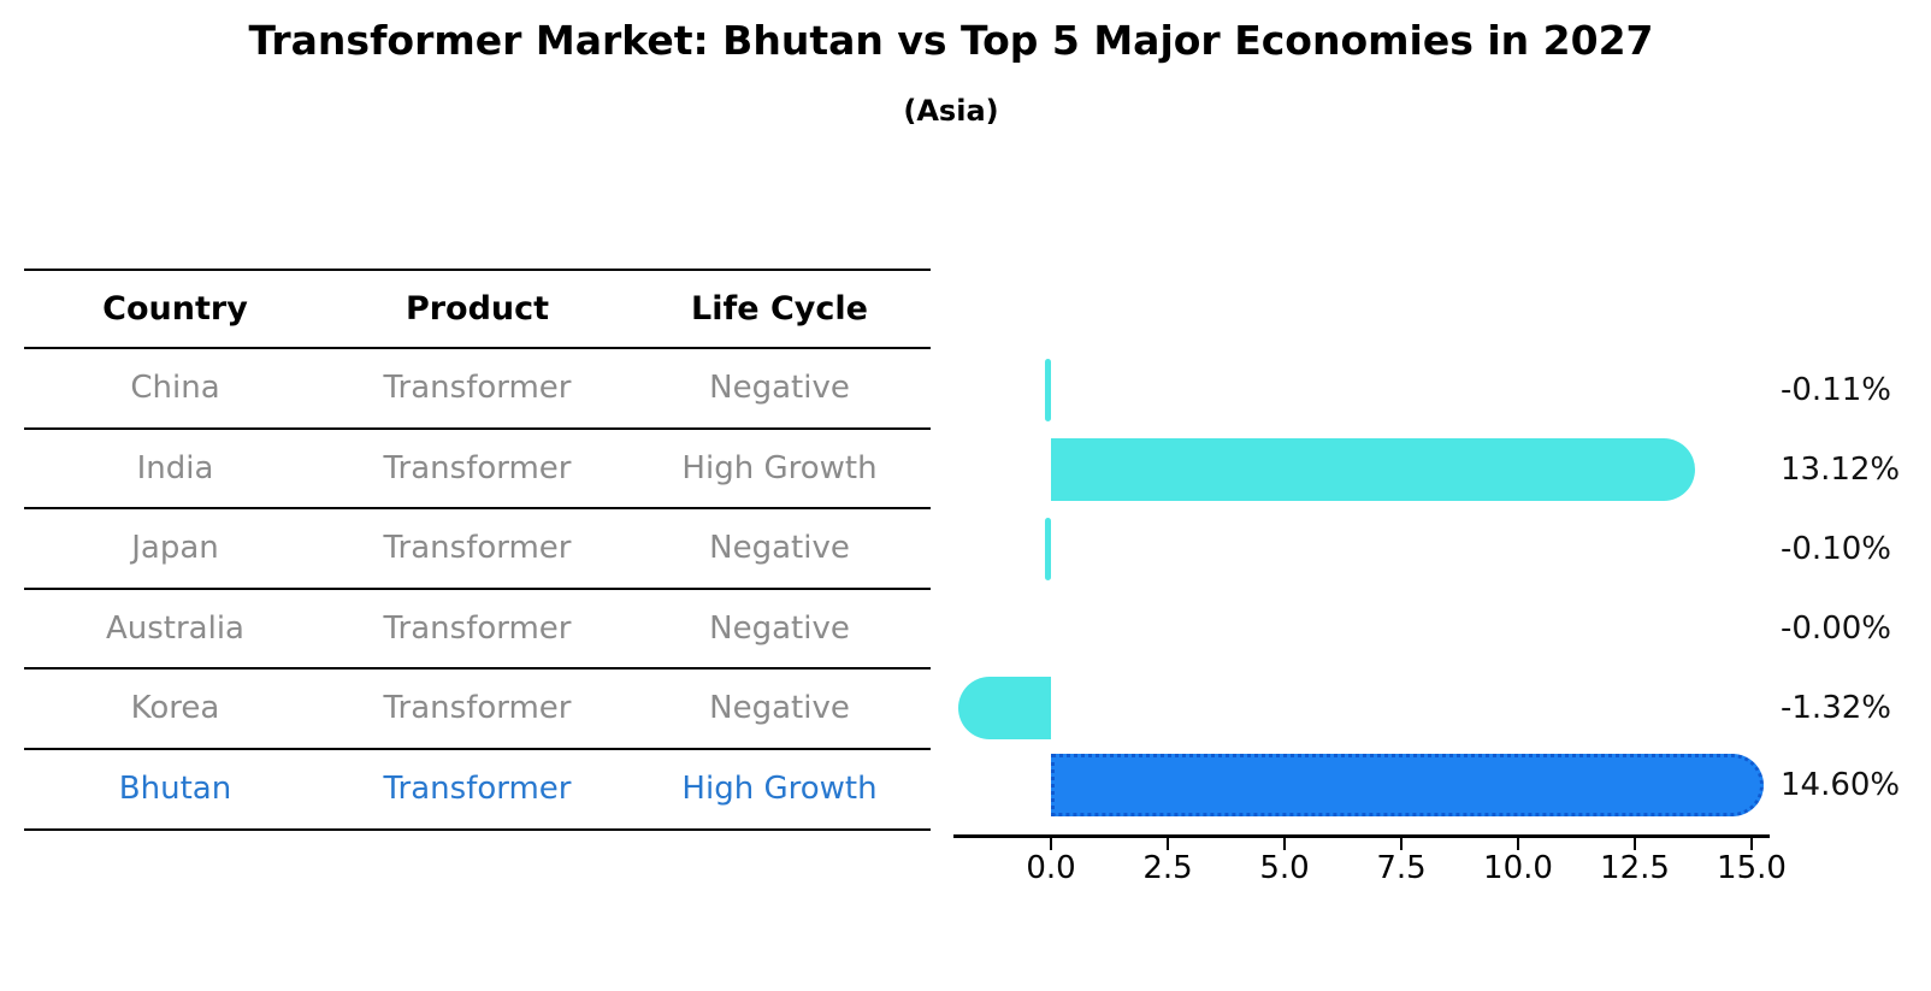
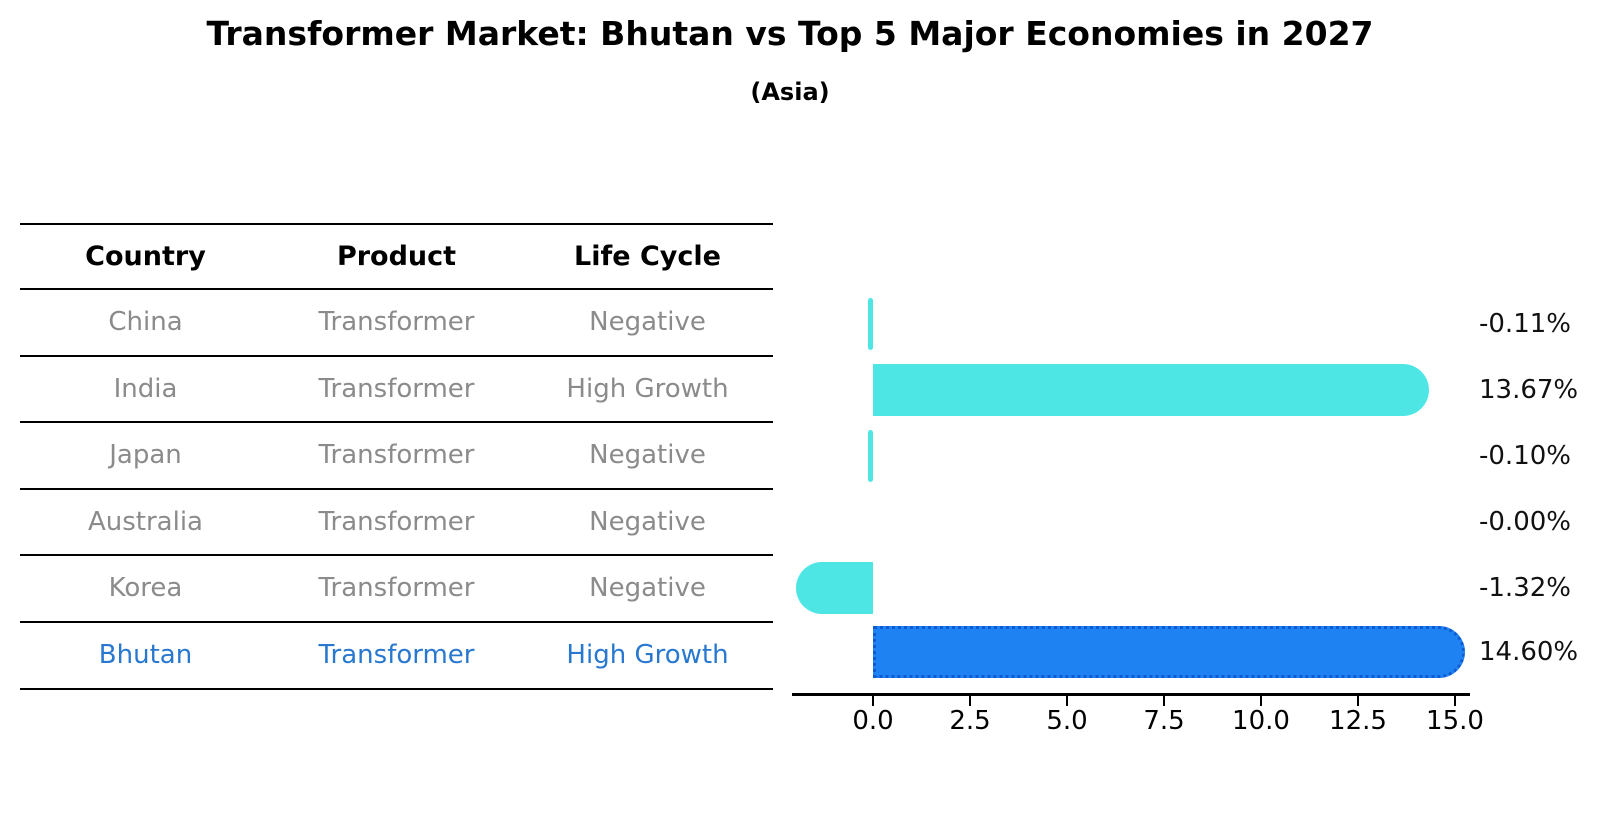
India: 13.12% -> 13.67%
